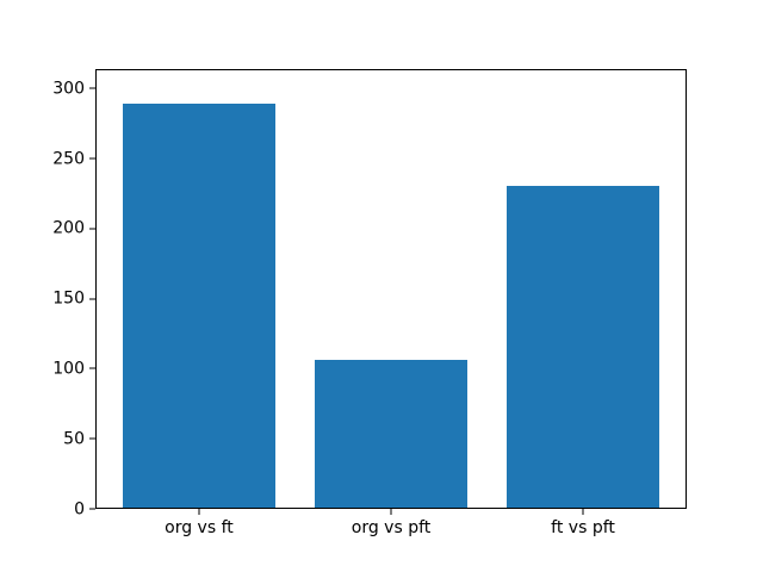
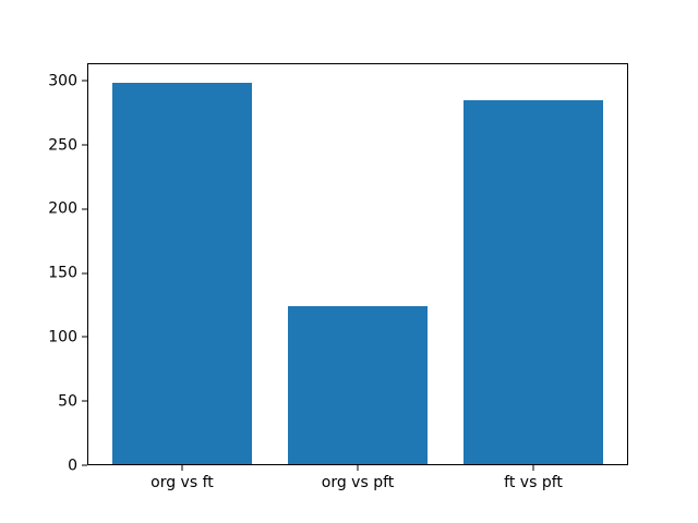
org vs ft: 289 -> 299
org vs pft: 106 -> 124
ft vs pft: 231 -> 285
